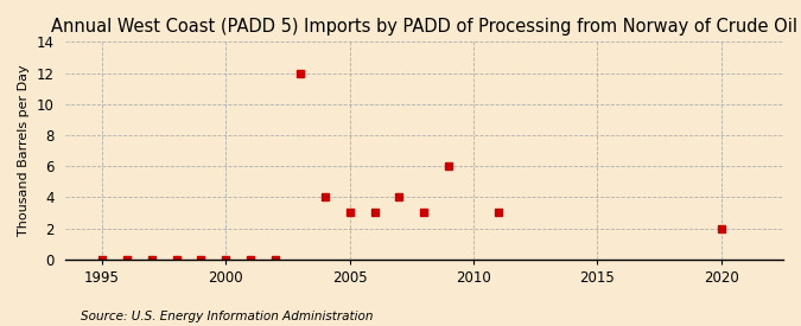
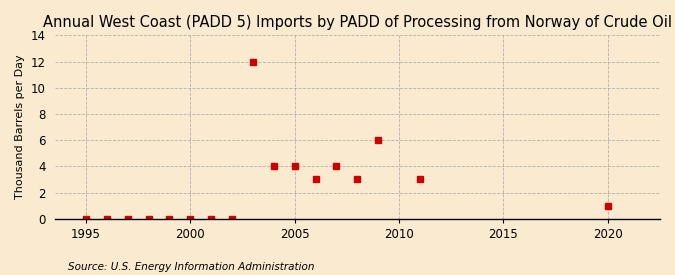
2005: 3 -> 4
2020: 2 -> 1
